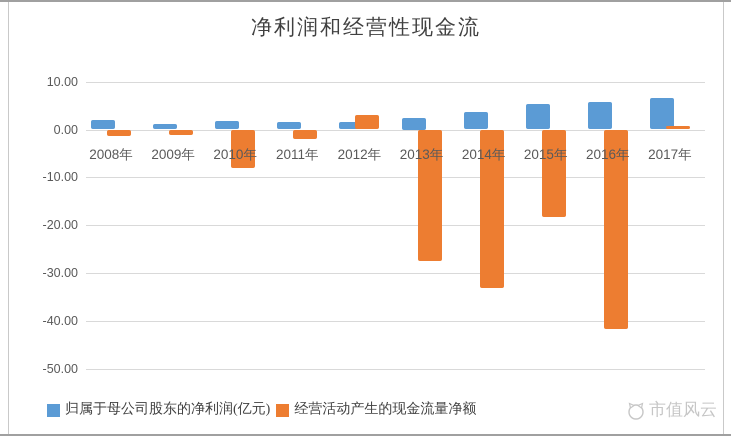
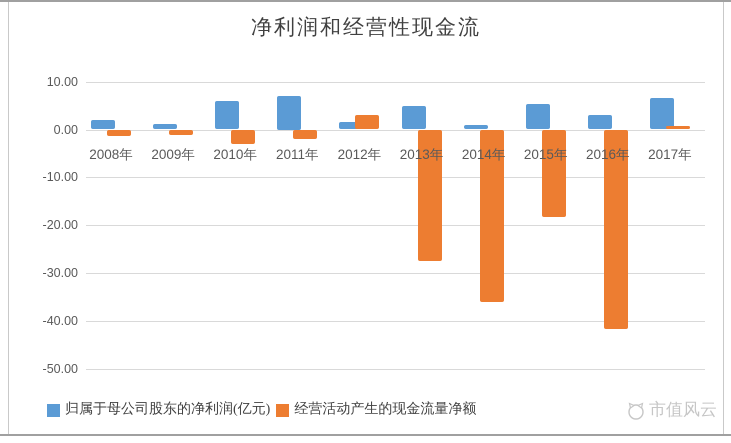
归属于母公司股东的净利润(亿元)/2010年: 2 -> 6
经营活动产生的现金流量净额/2010年: -8 -> -3
归属于母公司股东的净利润(亿元)/2011年: 2 -> 7
归属于母公司股东的净利润(亿元)/2013年: 2 -> 5
归属于母公司股东的净利润(亿元)/2014年: 4 -> 1
经营活动产生的现金流量净额/2014年: -33 -> -36
归属于母公司股东的净利润(亿元)/2016年: 6 -> 3
